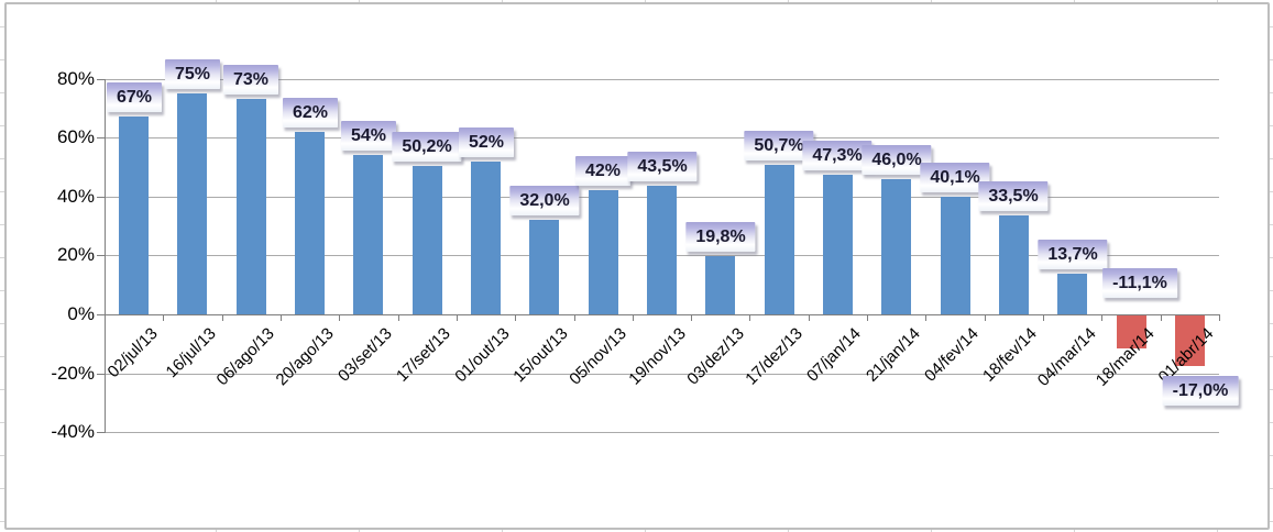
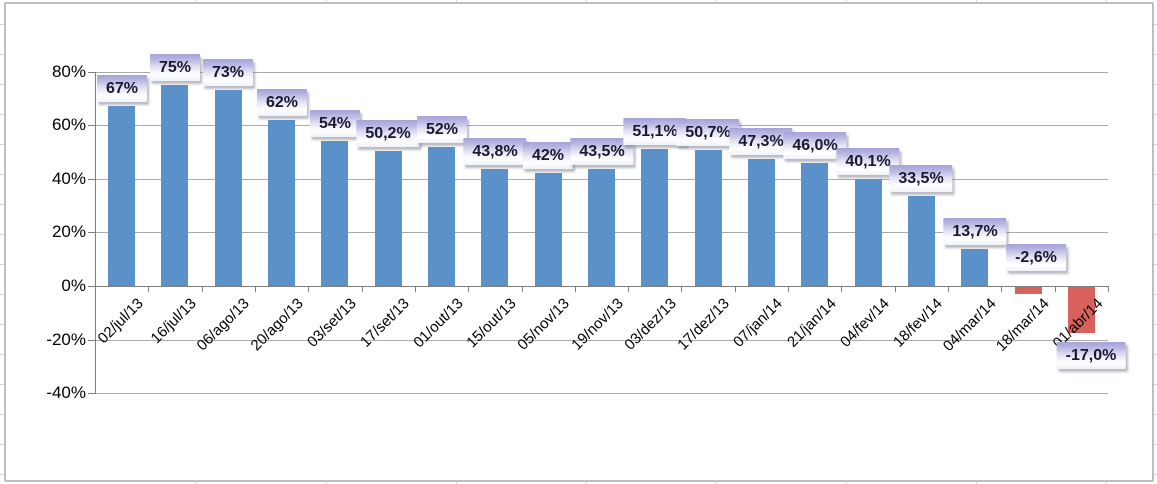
15/out/13: 32,0% -> 43,8%
03/dez/13: 19,8% -> 51,1%
18/mar/14: -11,1% -> -2,6%
